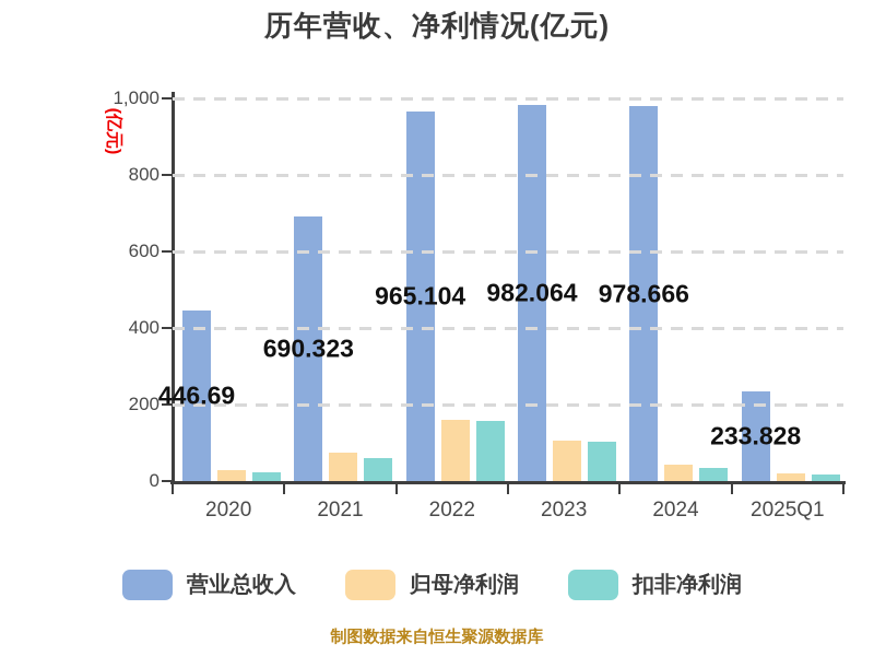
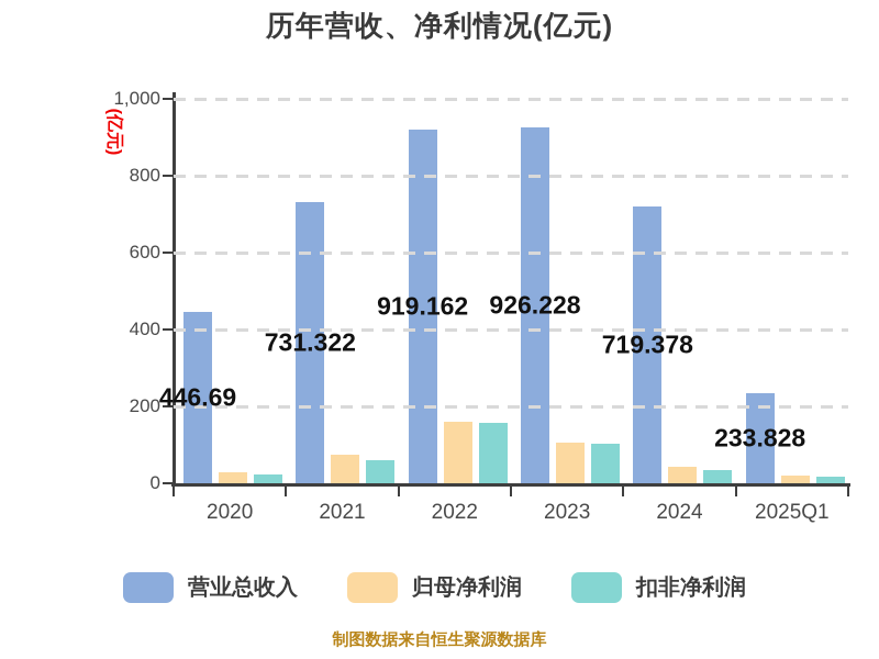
营业总收入/2021: 690.323 -> 731.322
营业总收入/2022: 965.104 -> 919.162
营业总收入/2023: 982.064 -> 926.228
营业总收入/2024: 978.666 -> 719.378
